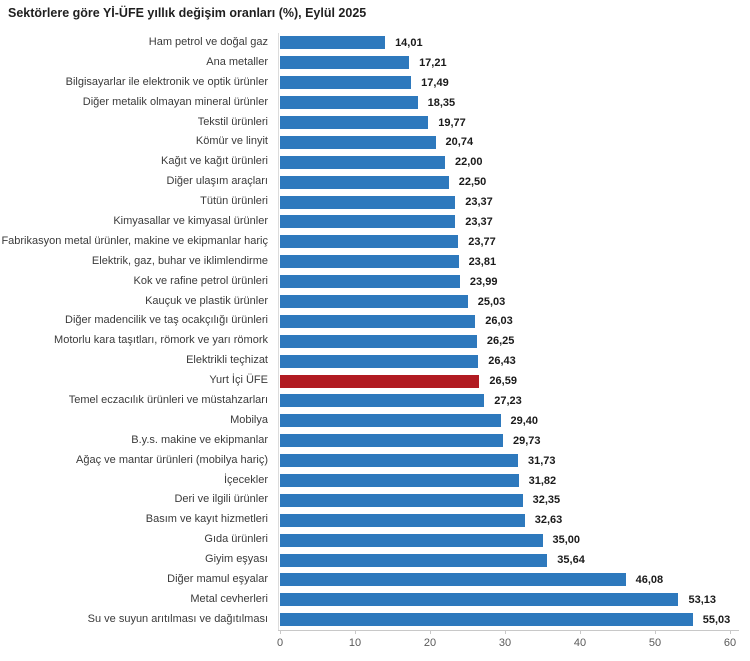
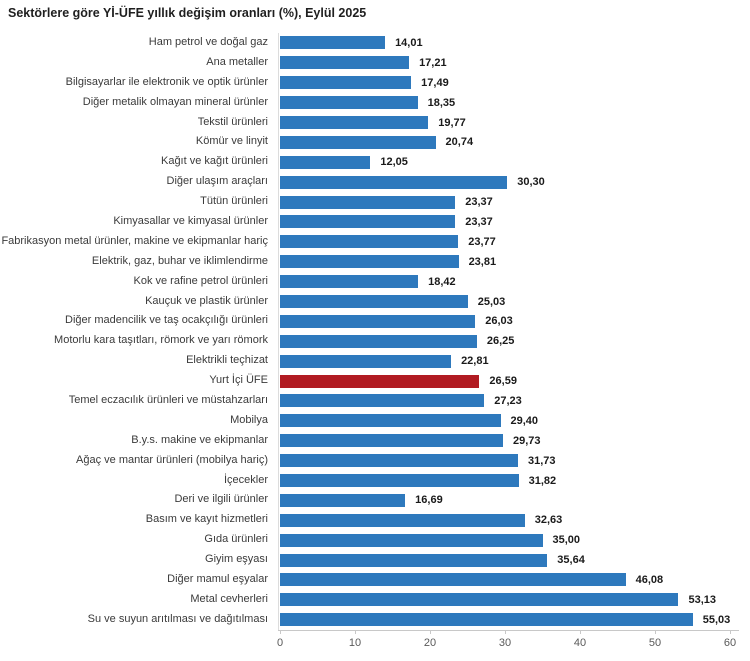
Kağıt ve kağıt ürünleri: 22,00 -> 12,05
Diğer ulaşım araçları: 22,50 -> 30,30
Kok ve rafine petrol ürünleri: 23,99 -> 18,42
Elektrikli teçhizat: 26,43 -> 22,81
Deri ve ilgili ürünler: 32,35 -> 16,69
